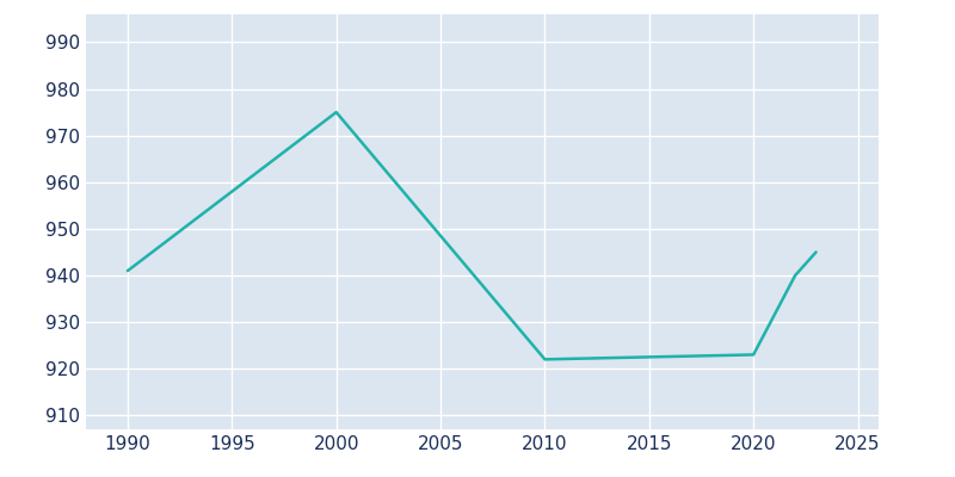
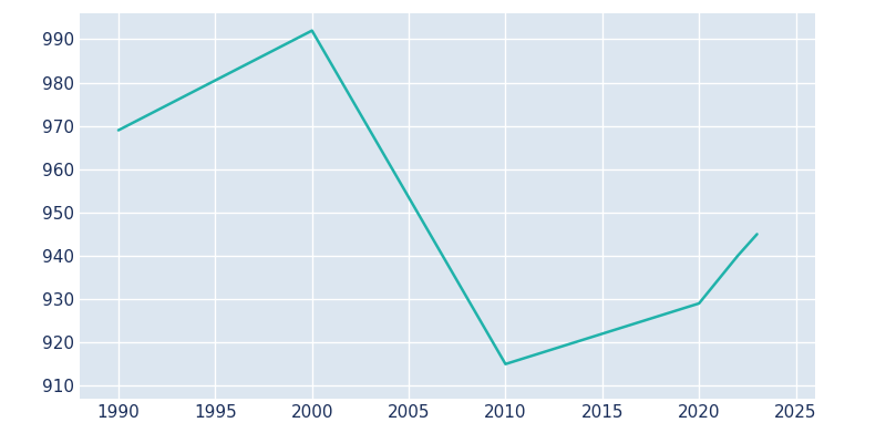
1990: 941 -> 969
2000: 975 -> 992
2010: 922 -> 915
2020: 923 -> 929
